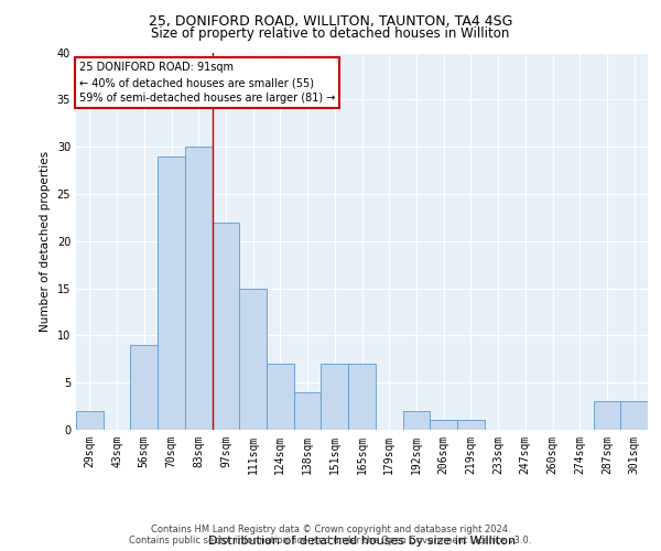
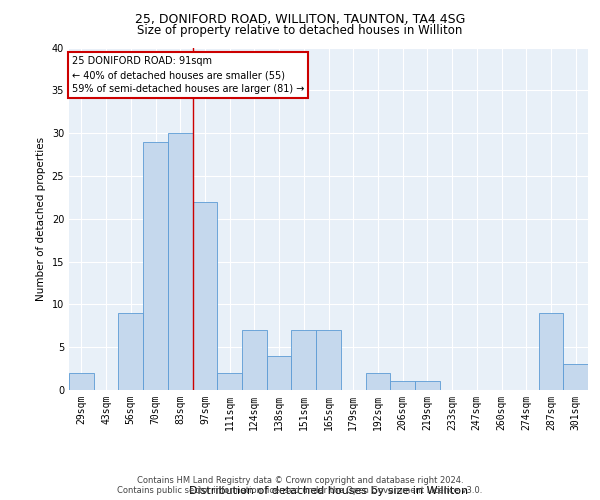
111sqm: 15 -> 2
287sqm: 3 -> 9
